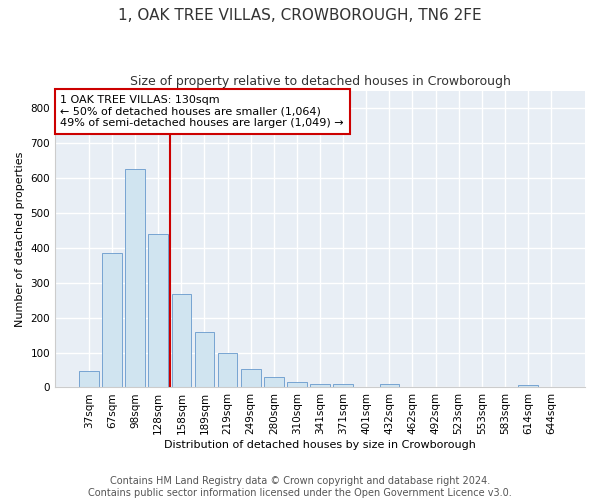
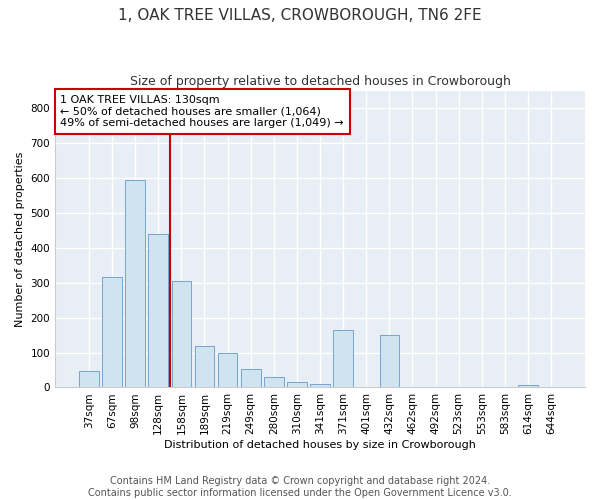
67sqm: 385 -> 315
98sqm: 625 -> 595
158sqm: 268 -> 305
189sqm: 158 -> 120
371sqm: 10 -> 165
432sqm: 10 -> 150
